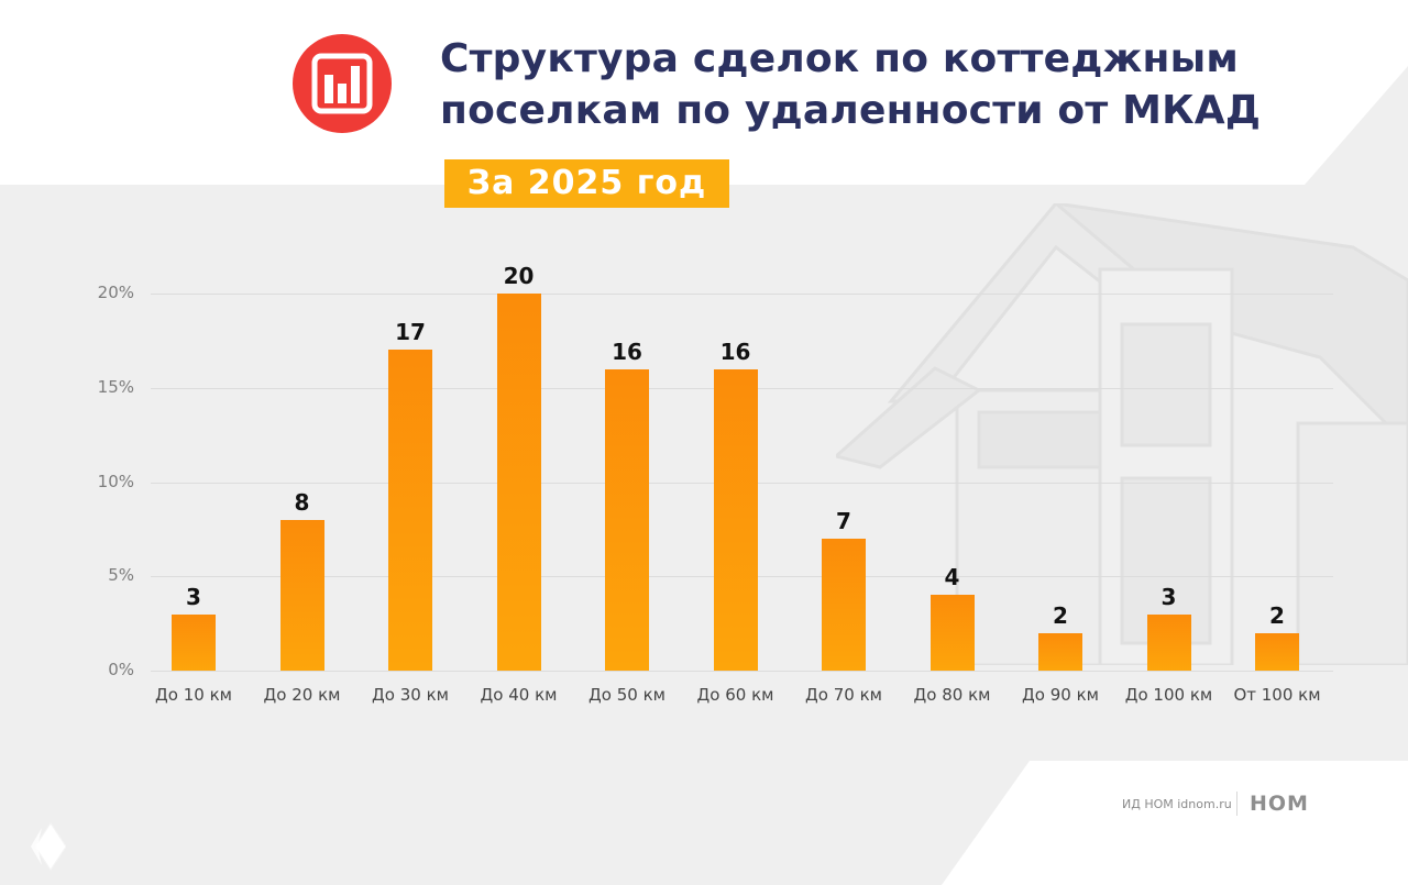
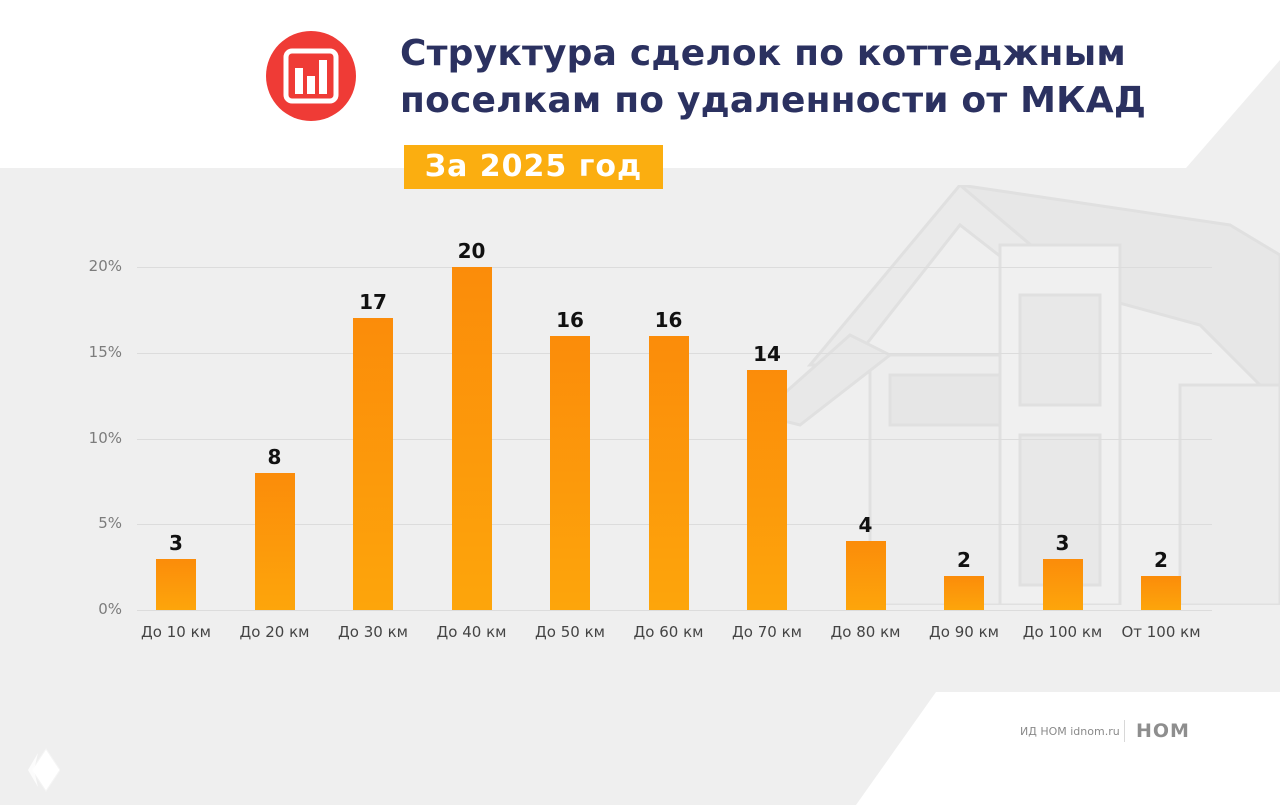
До 70 км: 7 -> 14
